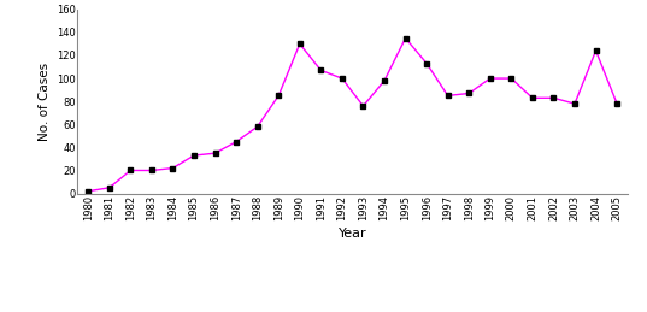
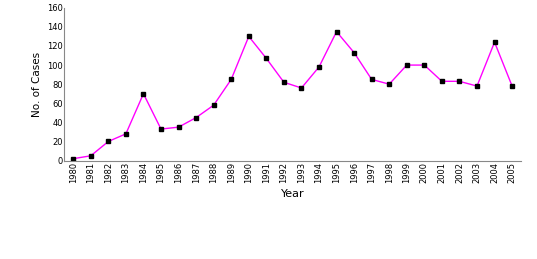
1983: 20 -> 28
1984: 22 -> 70
1992: 100 -> 82
1998: 87 -> 80
